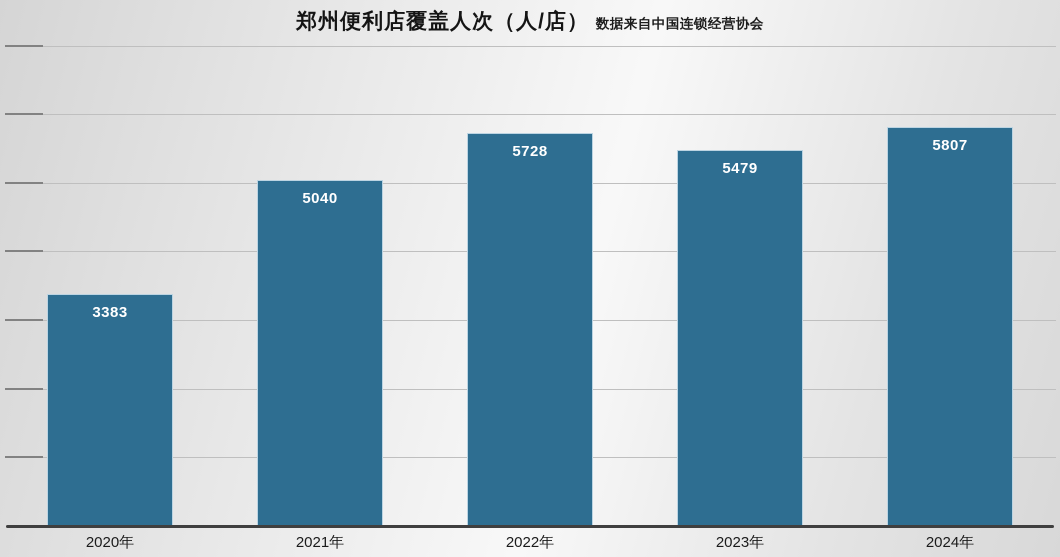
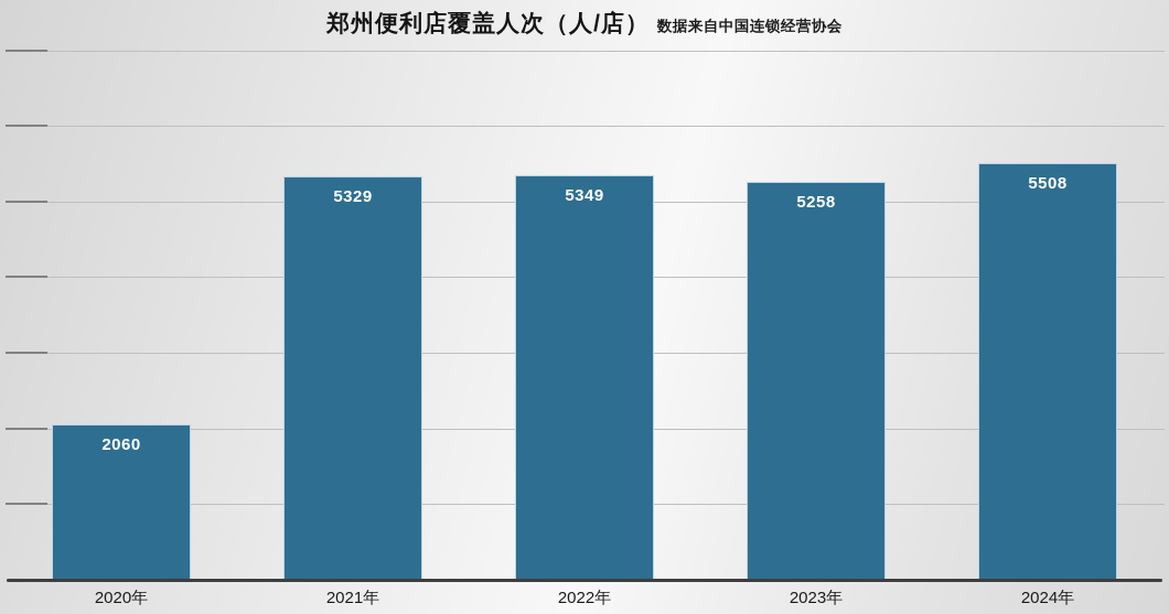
2020年: 3383 -> 2060
2021年: 5040 -> 5329
2022年: 5728 -> 5349
2023年: 5479 -> 5258
2024年: 5807 -> 5508
